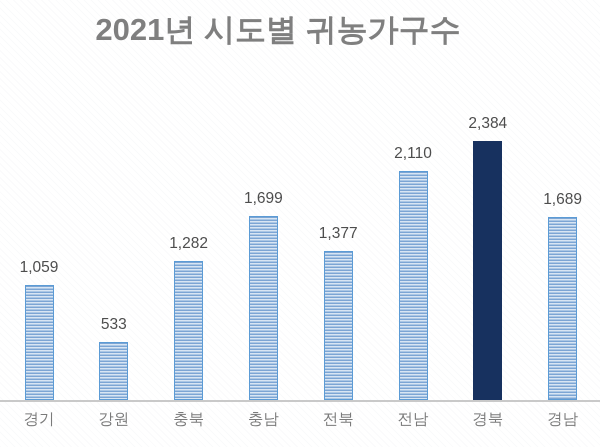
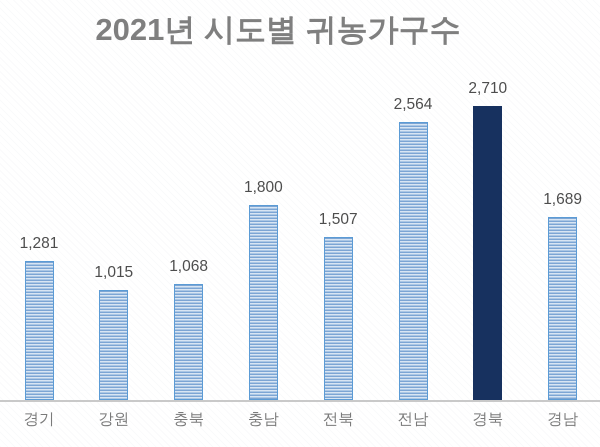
경기: 1,059 -> 1,281
강원: 533 -> 1,015
충북: 1,282 -> 1,068
충남: 1,699 -> 1,800
전북: 1,377 -> 1,507
전남: 2,110 -> 2,564
경북: 2,384 -> 2,710
